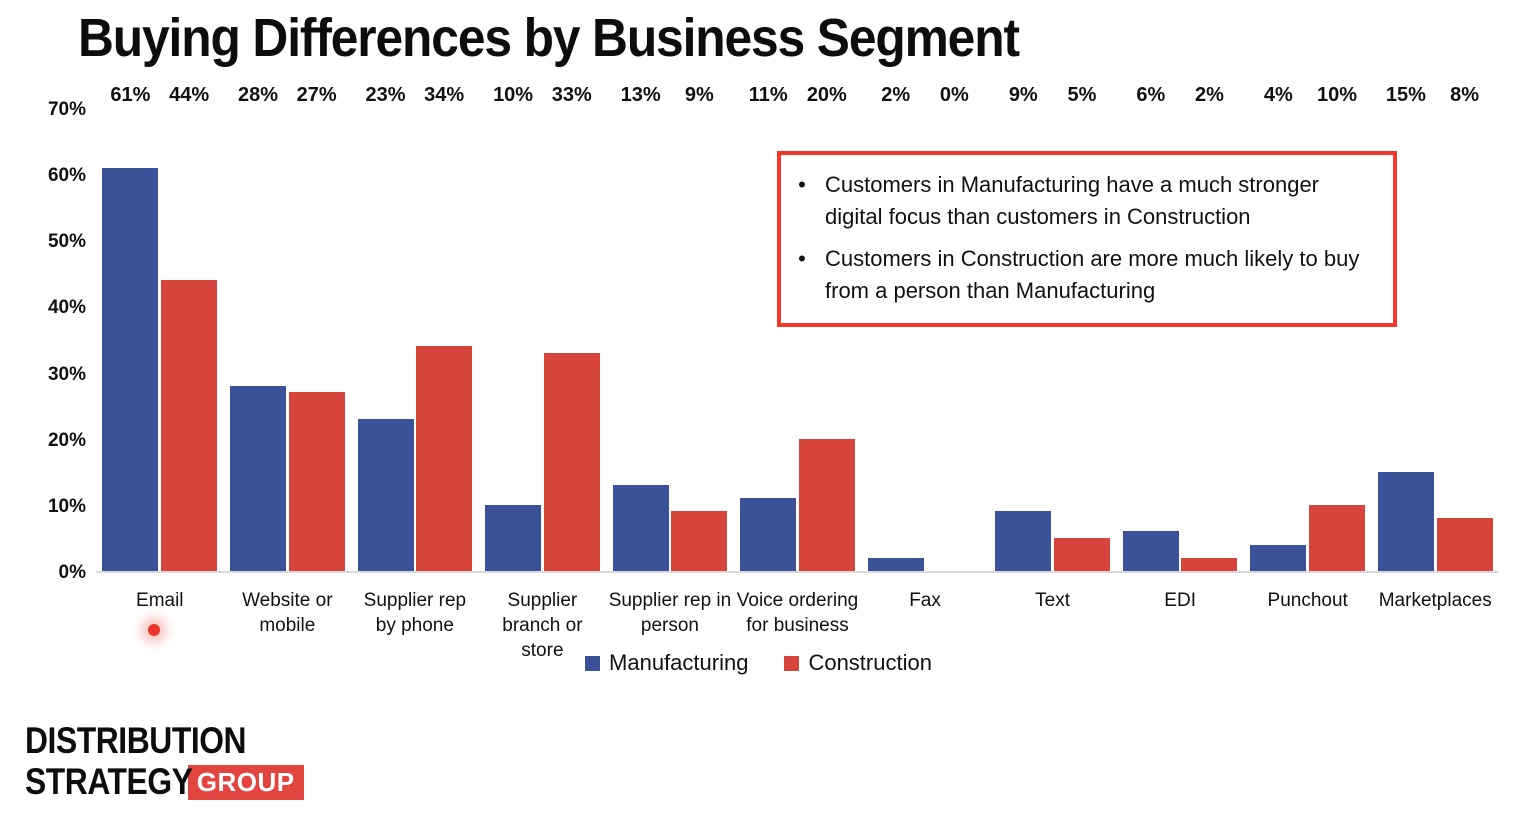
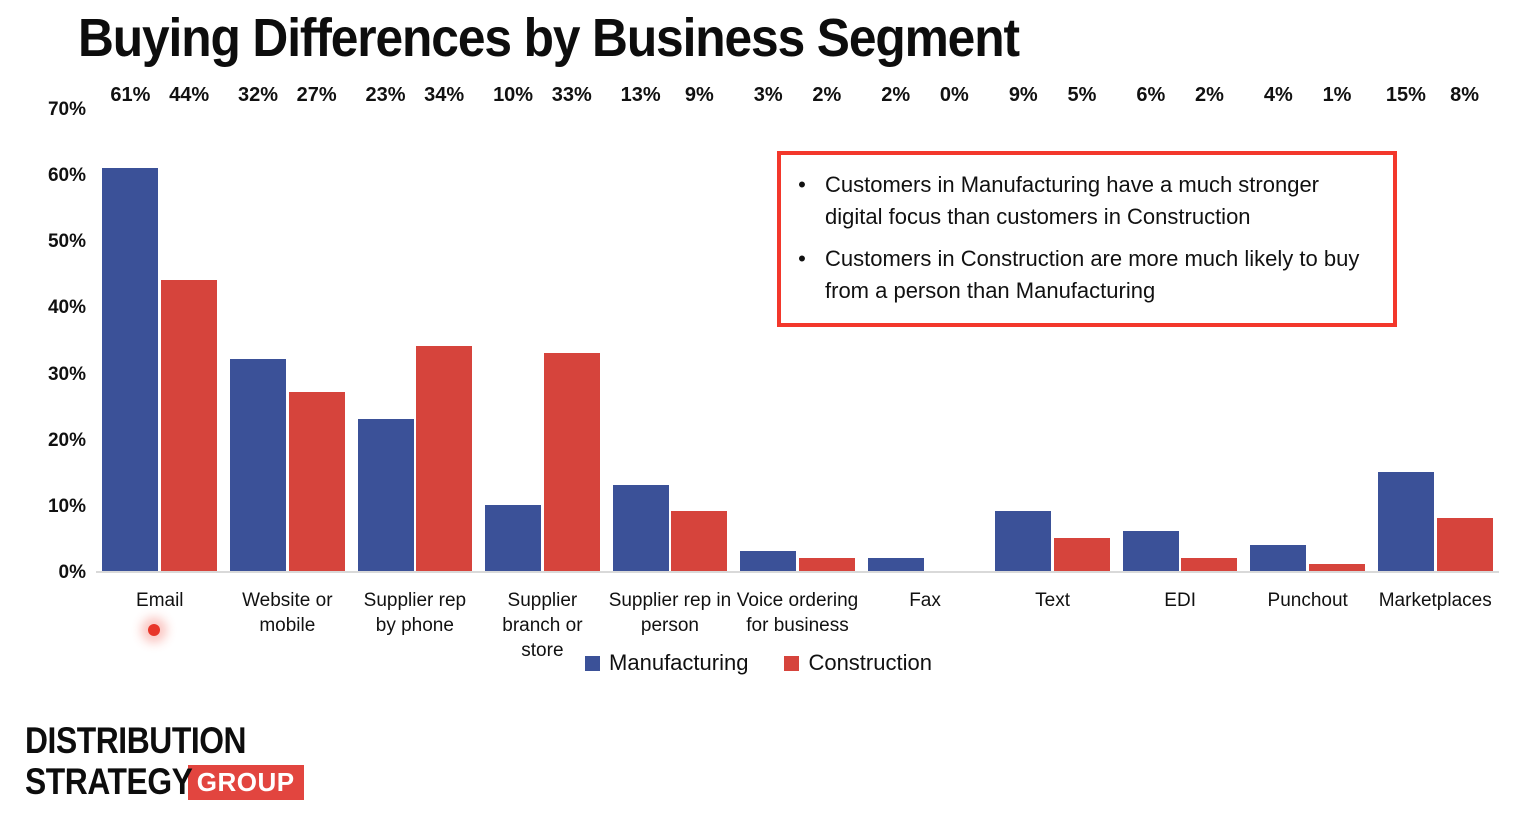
Manufacturing/Website or mobile: 28% -> 32%
Manufacturing/Voice ordering for business: 11% -> 3%
Construction/Voice ordering for business: 20% -> 2%
Construction/Punchout: 10% -> 1%
